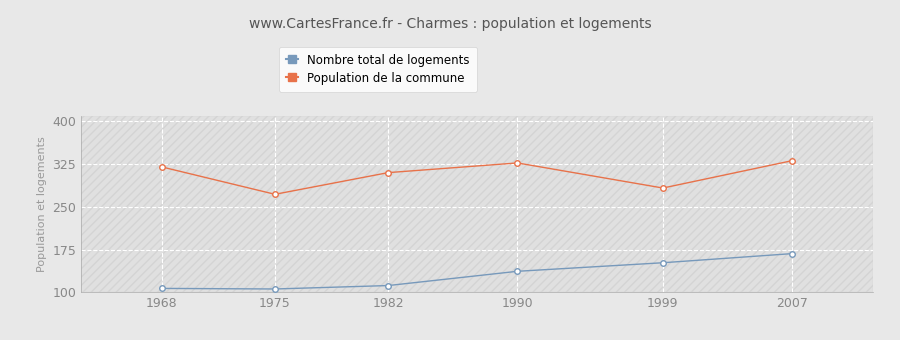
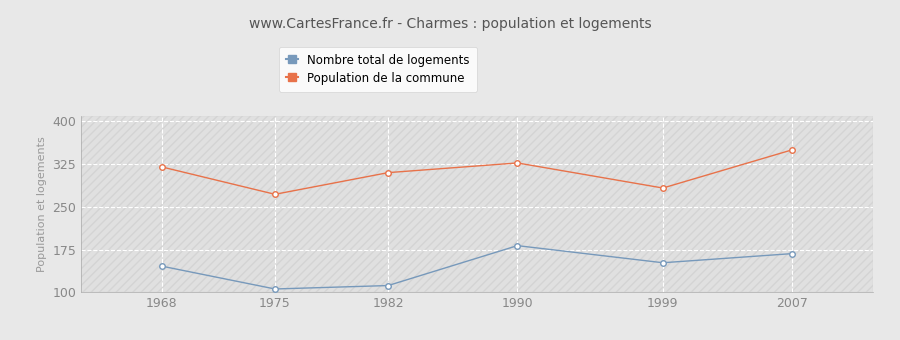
Nombre total de logements/1968: 107 -> 146
Nombre total de logements/1990: 137 -> 182
Population de la commune/2007: 331 -> 350
